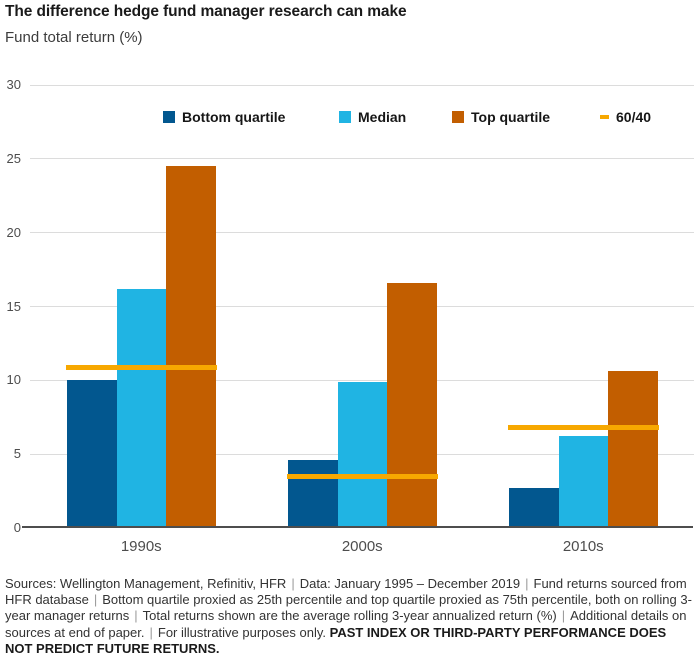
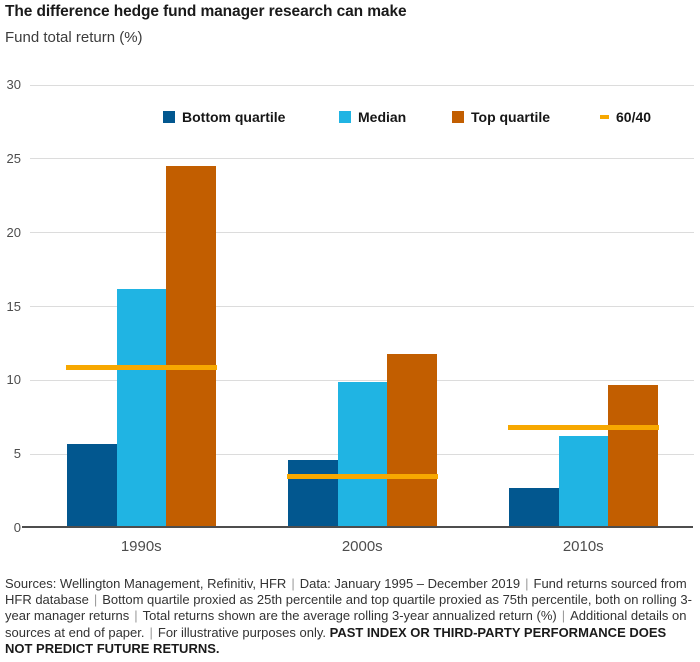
Bottom quartile/1990s: 10.0 -> 5.7
Top quartile/2000s: 16.6 -> 11.8
Top quartile/2010s: 10.6 -> 9.7
